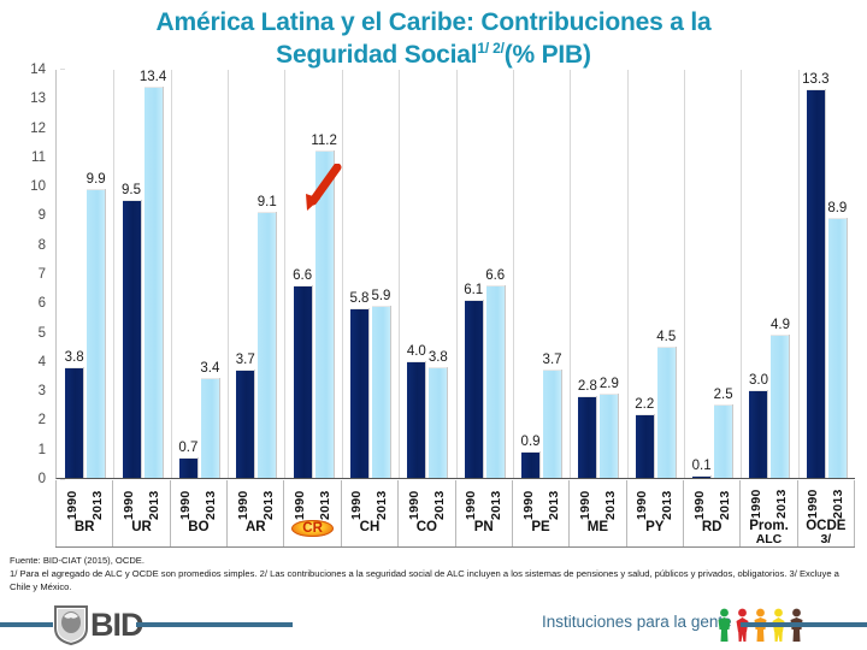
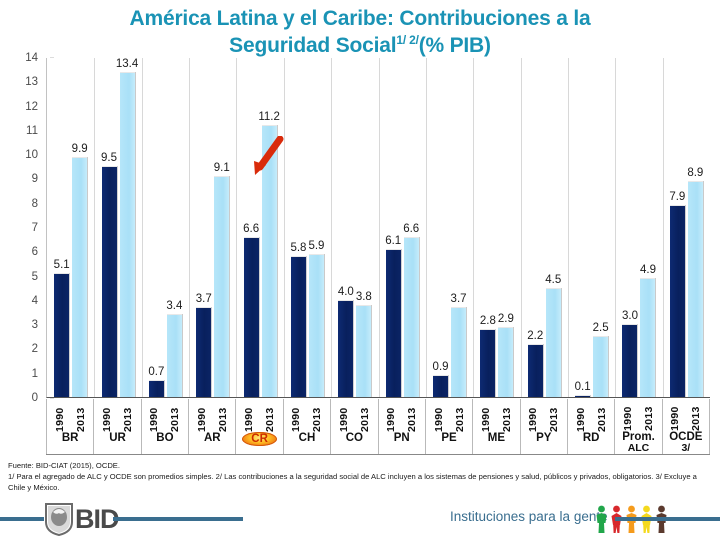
1990/BR: 3.8 -> 5.1
1990/OCDE 3/: 13.3 -> 7.9
